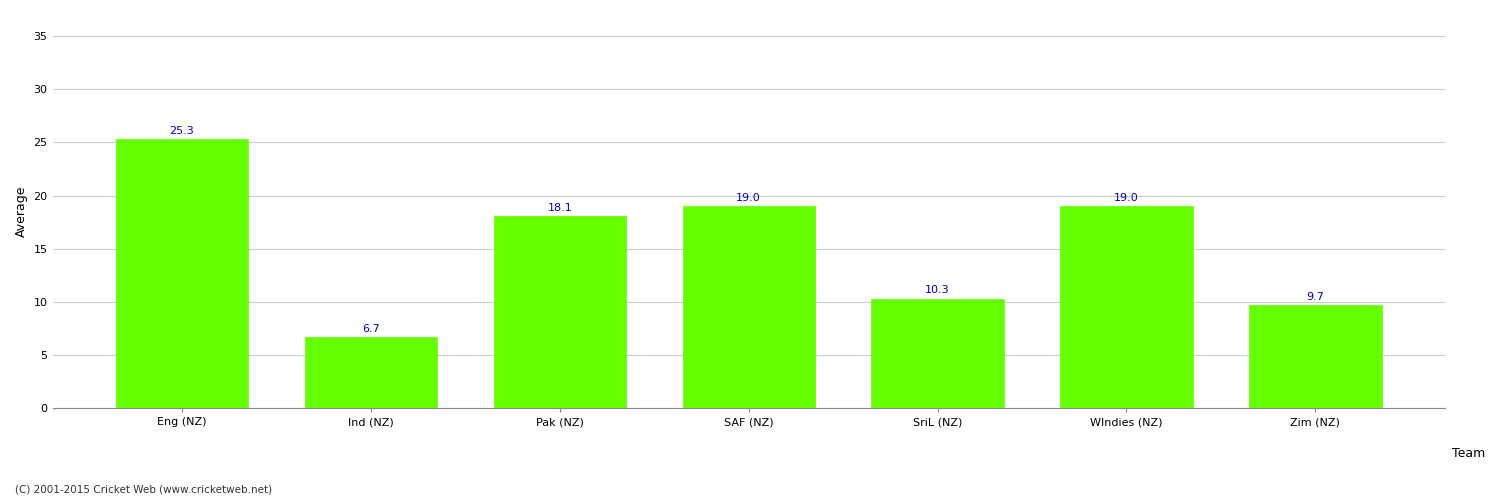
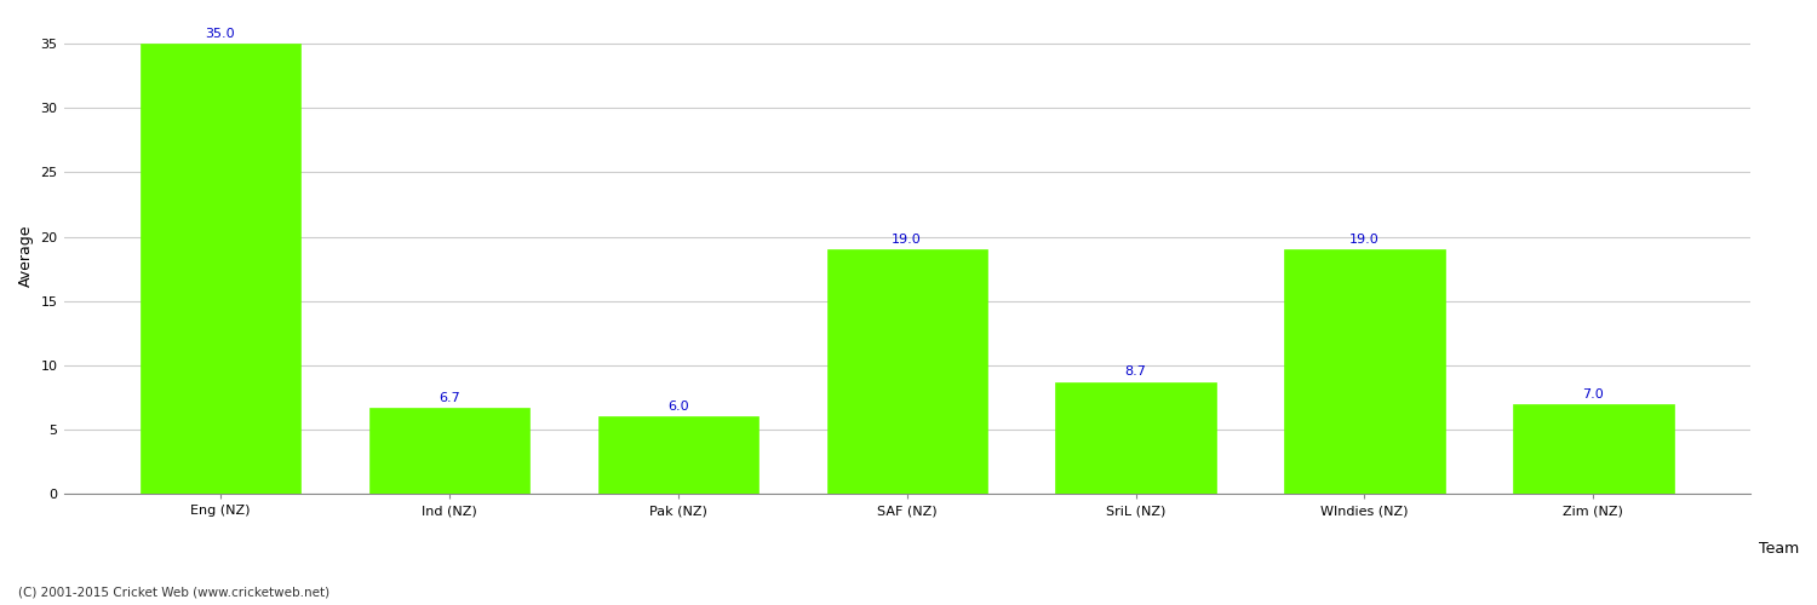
Eng (NZ): 25.3 -> 35.0
Pak (NZ): 18.1 -> 6.0
SriL (NZ): 10.3 -> 8.7
Zim (NZ): 9.7 -> 7.0
